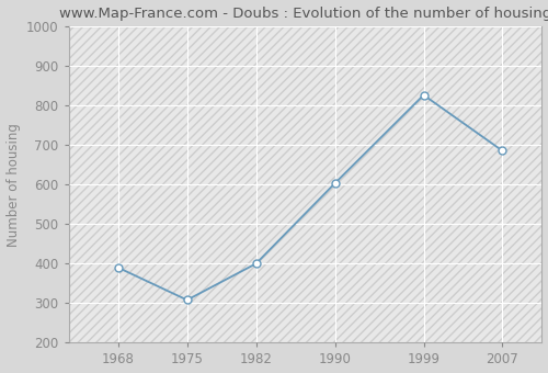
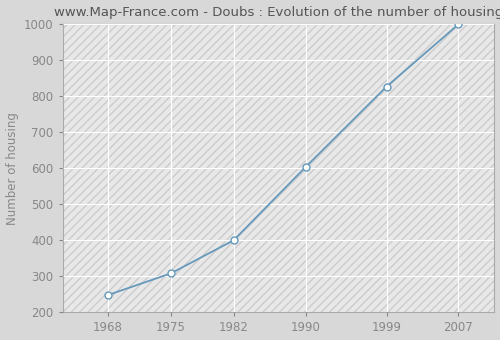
1968: 390 -> 248
2007: 685 -> 999
